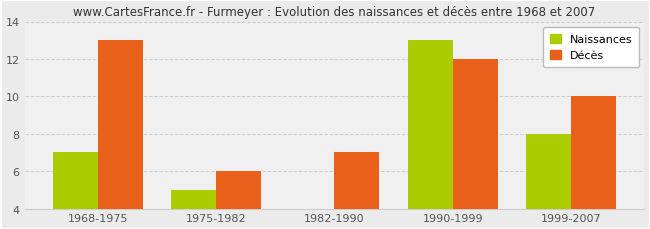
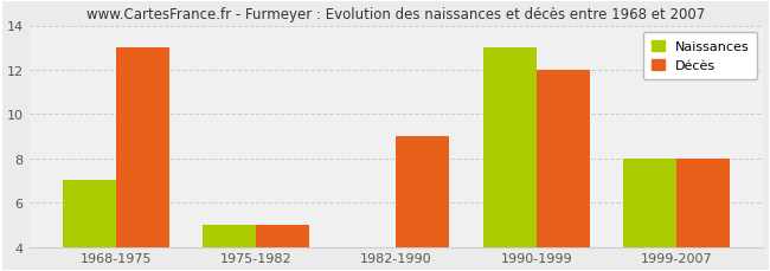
Décès/1975-1982: 6 -> 5
Décès/1982-1990: 7 -> 9
Décès/1999-2007: 10 -> 8
